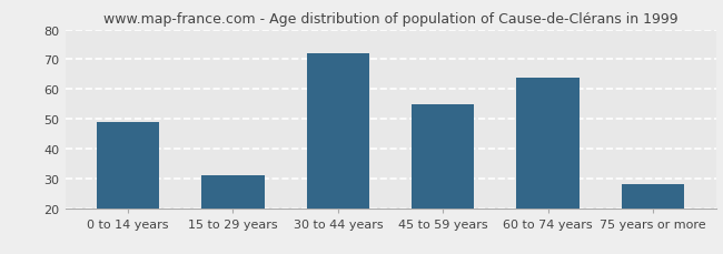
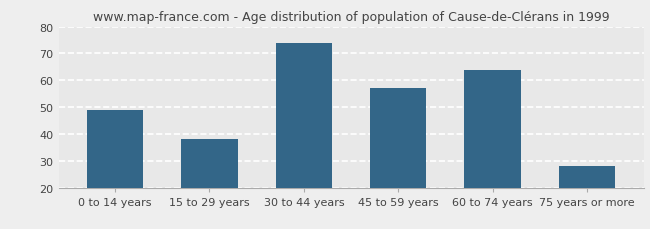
15 to 29 years: 31 -> 38
30 to 44 years: 72 -> 74
45 to 59 years: 55 -> 57
